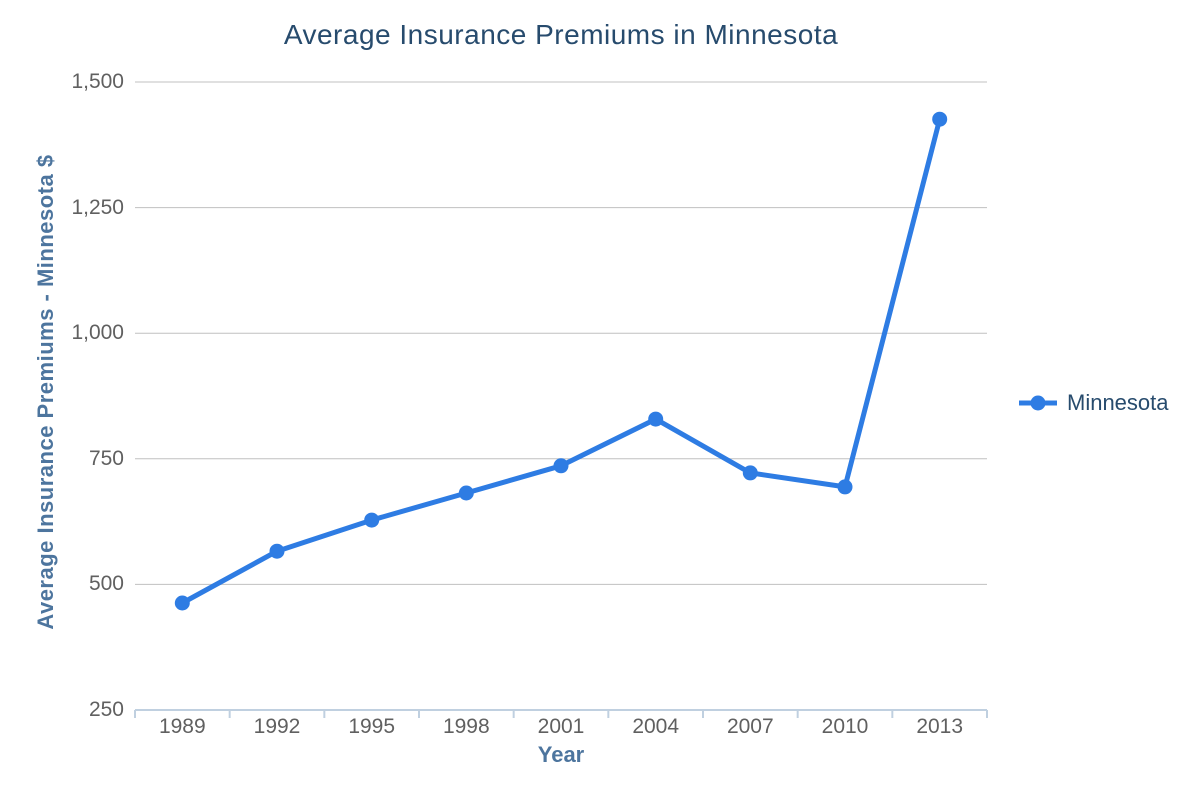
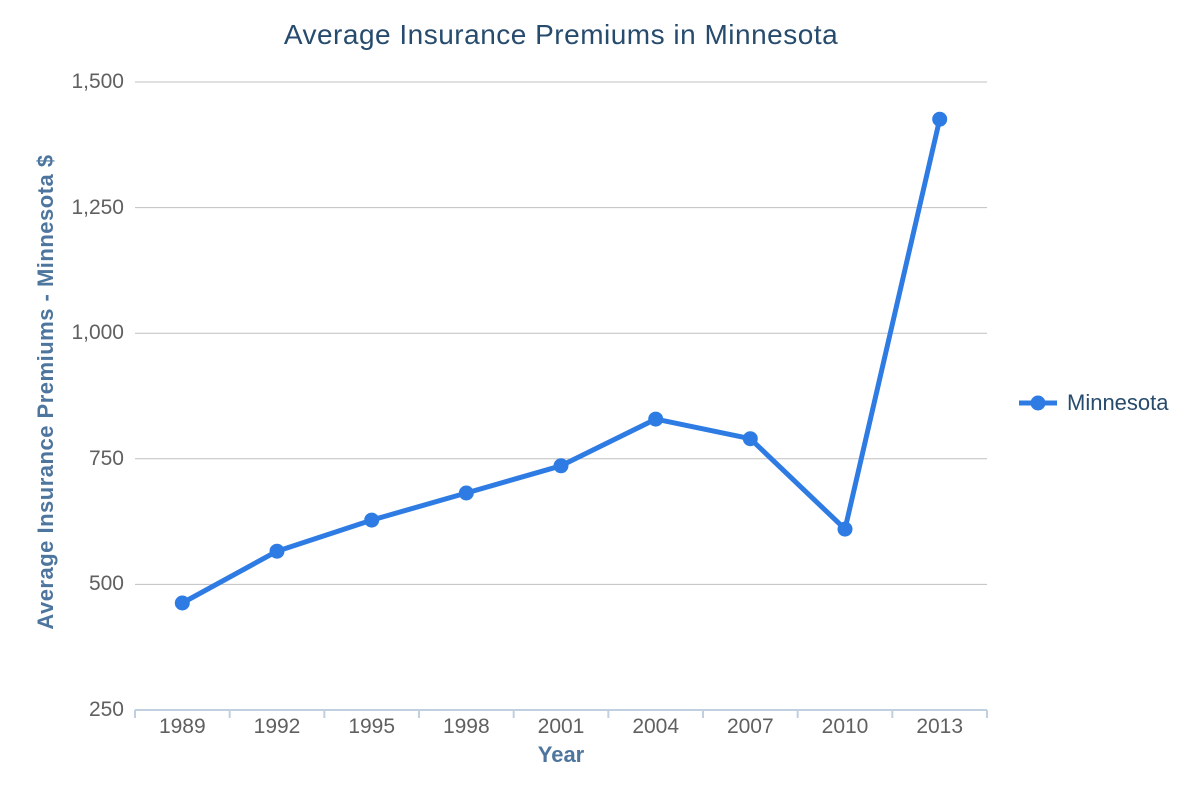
2007: 720 -> 790
2010: 690 -> 610
